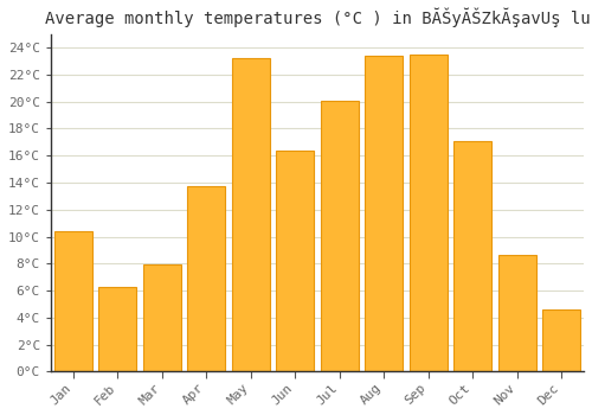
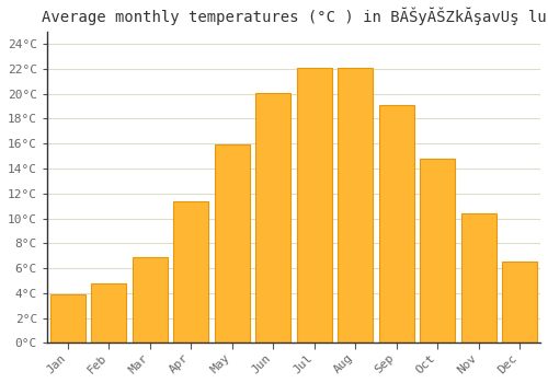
Jan: 10.4°C -> 3.9°C
Feb: 6.3°C -> 4.8°C
Mar: 7.9°C -> 6.9°C
Apr: 13.7°C -> 11.4°C
May: 23.2°C -> 15.9°C
Jun: 16.4°C -> 20.1°C
Jul: 20.1°C -> 22.1°C
Aug: 23.4°C -> 22.1°C
Sep: 23.5°C -> 19.1°C
Oct: 17.1°C -> 14.8°C
Nov: 8.6°C -> 10.4°C
Dec: 4.6°C -> 6.5°C
